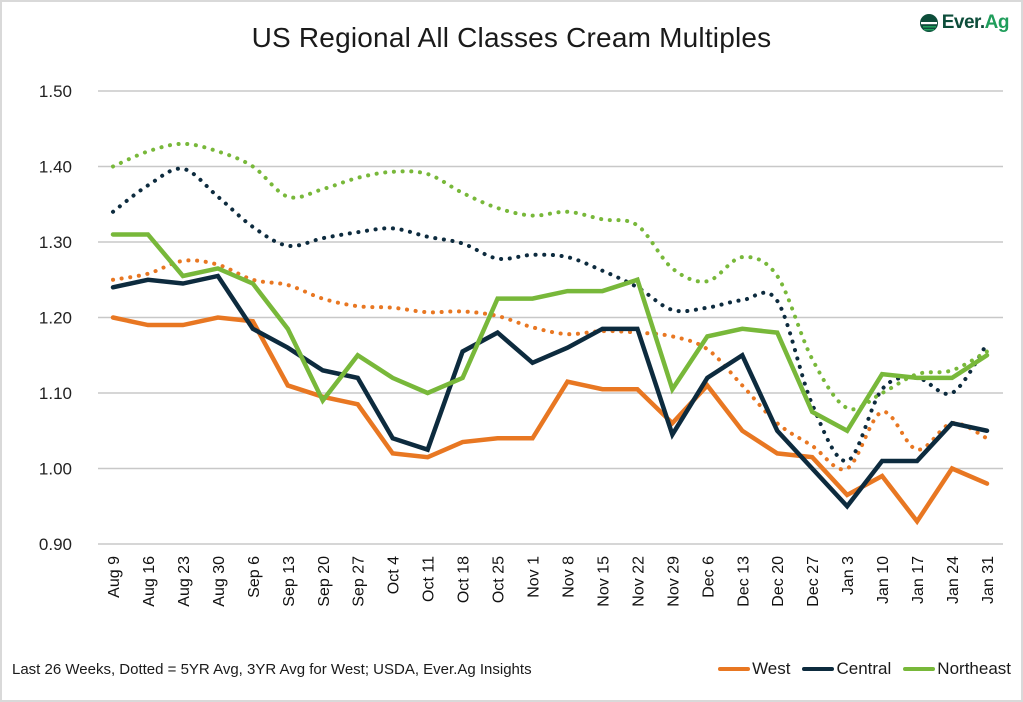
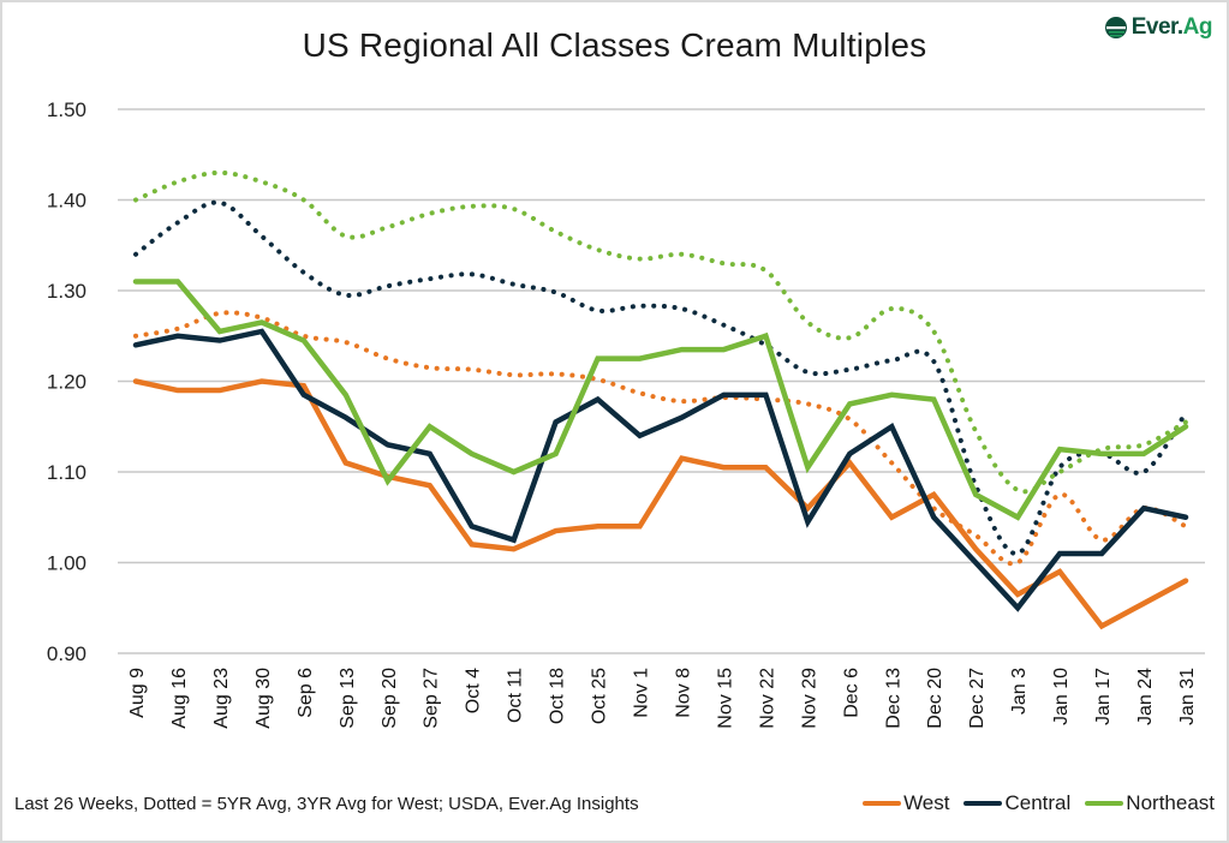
West/Dec 20: 1.02 -> 1.07
West/Jan 24: 1.00 -> 0.95
